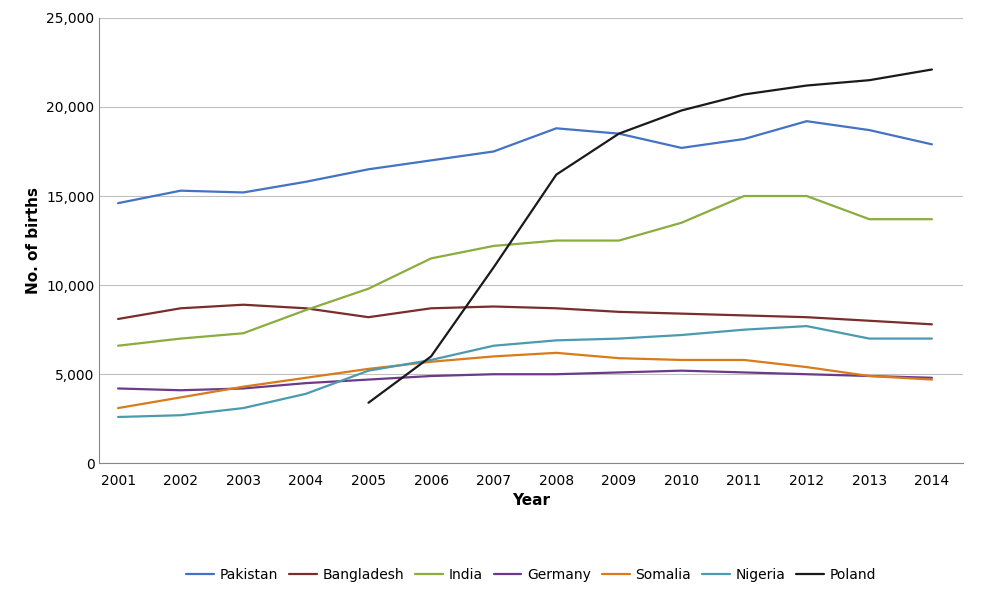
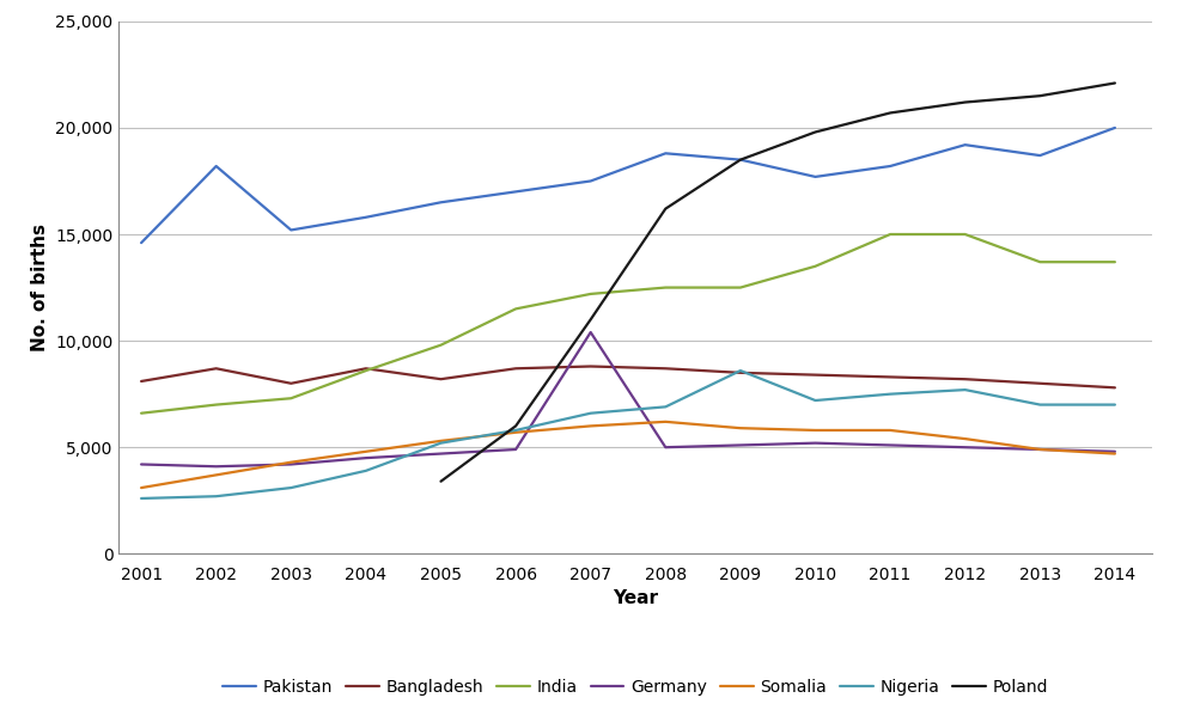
Pakistan/2002: 15,300 -> 18,200
Bangladesh/2003: 8,900 -> 8,000
Germany/2007: 5,000 -> 10,400
Nigeria/2009: 7,000 -> 8,600
Pakistan/2014: 17,900 -> 20,000
